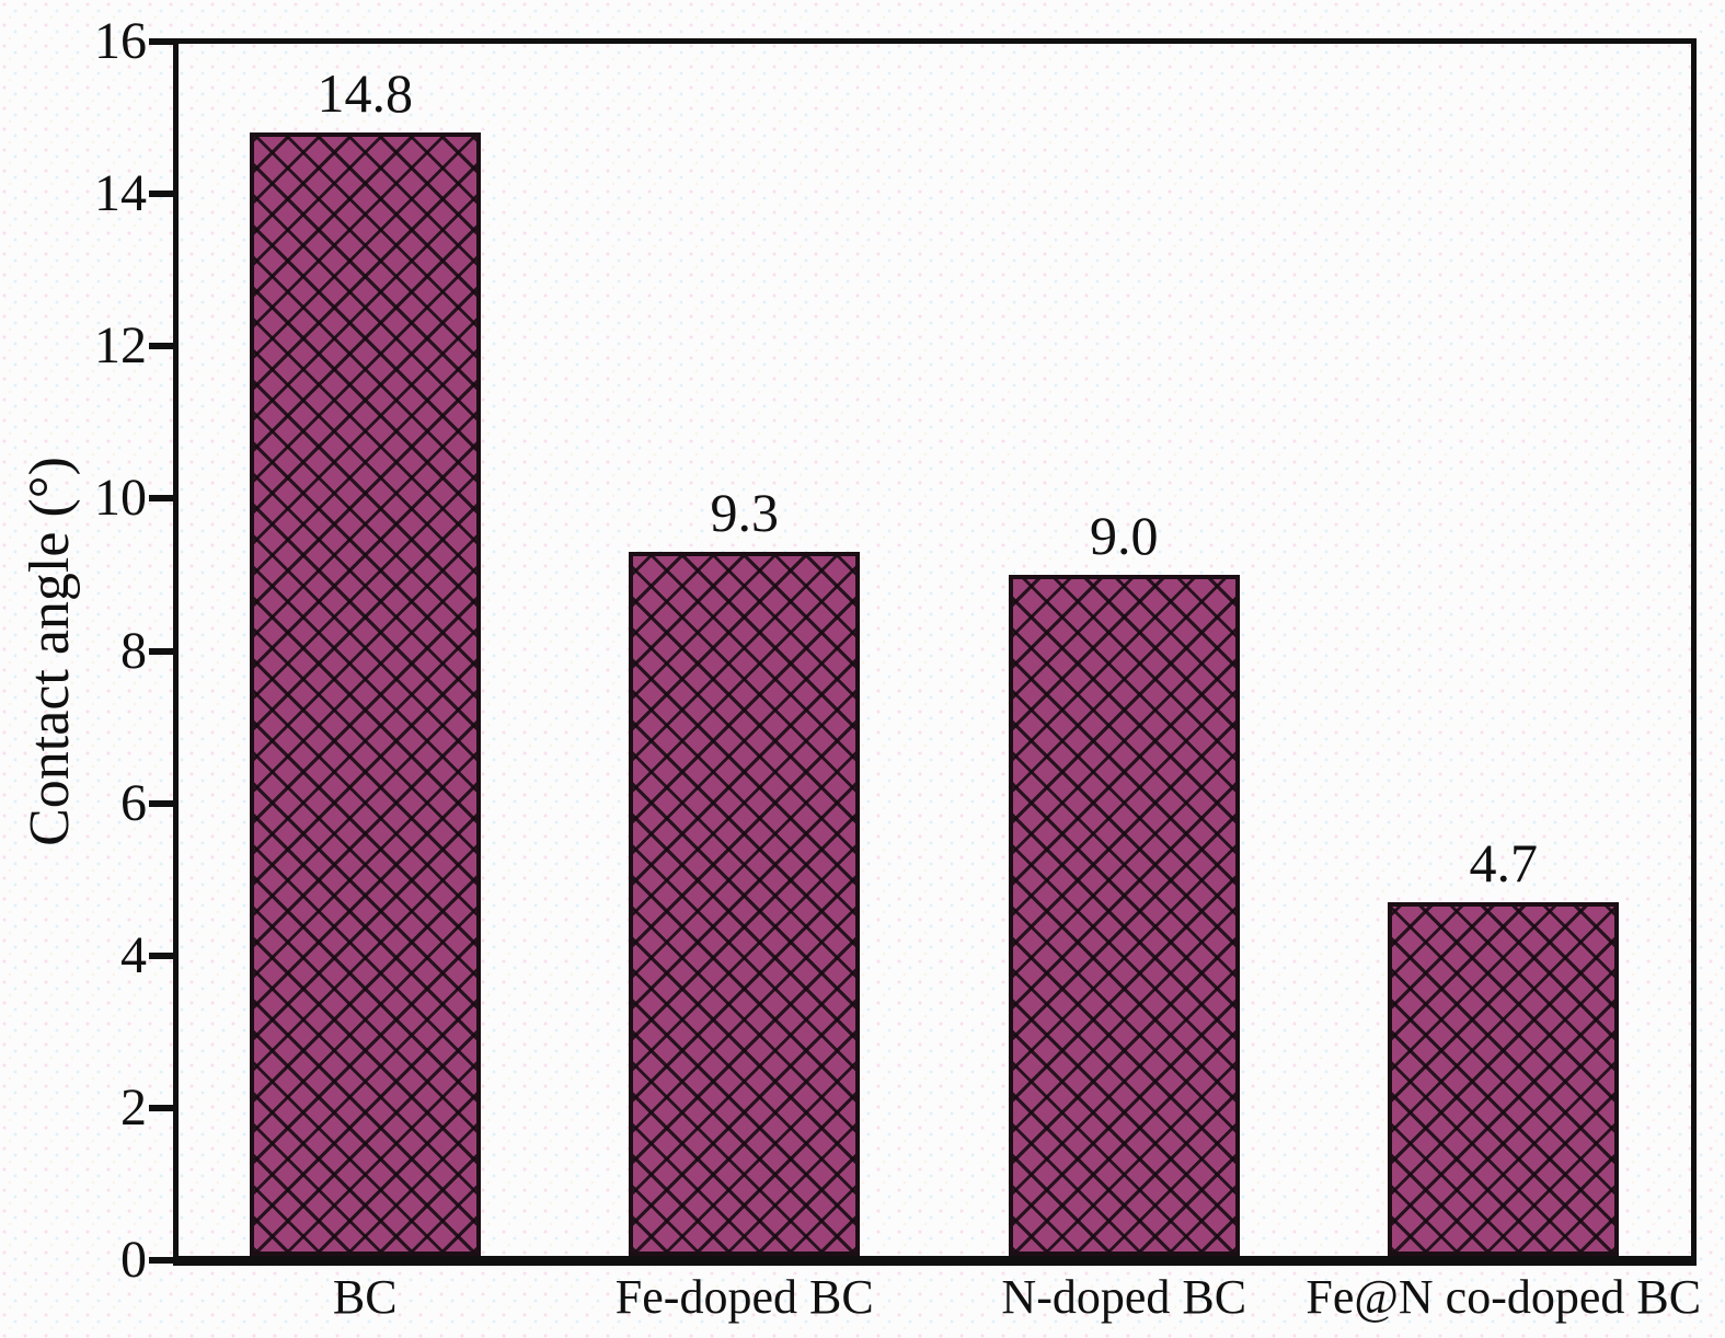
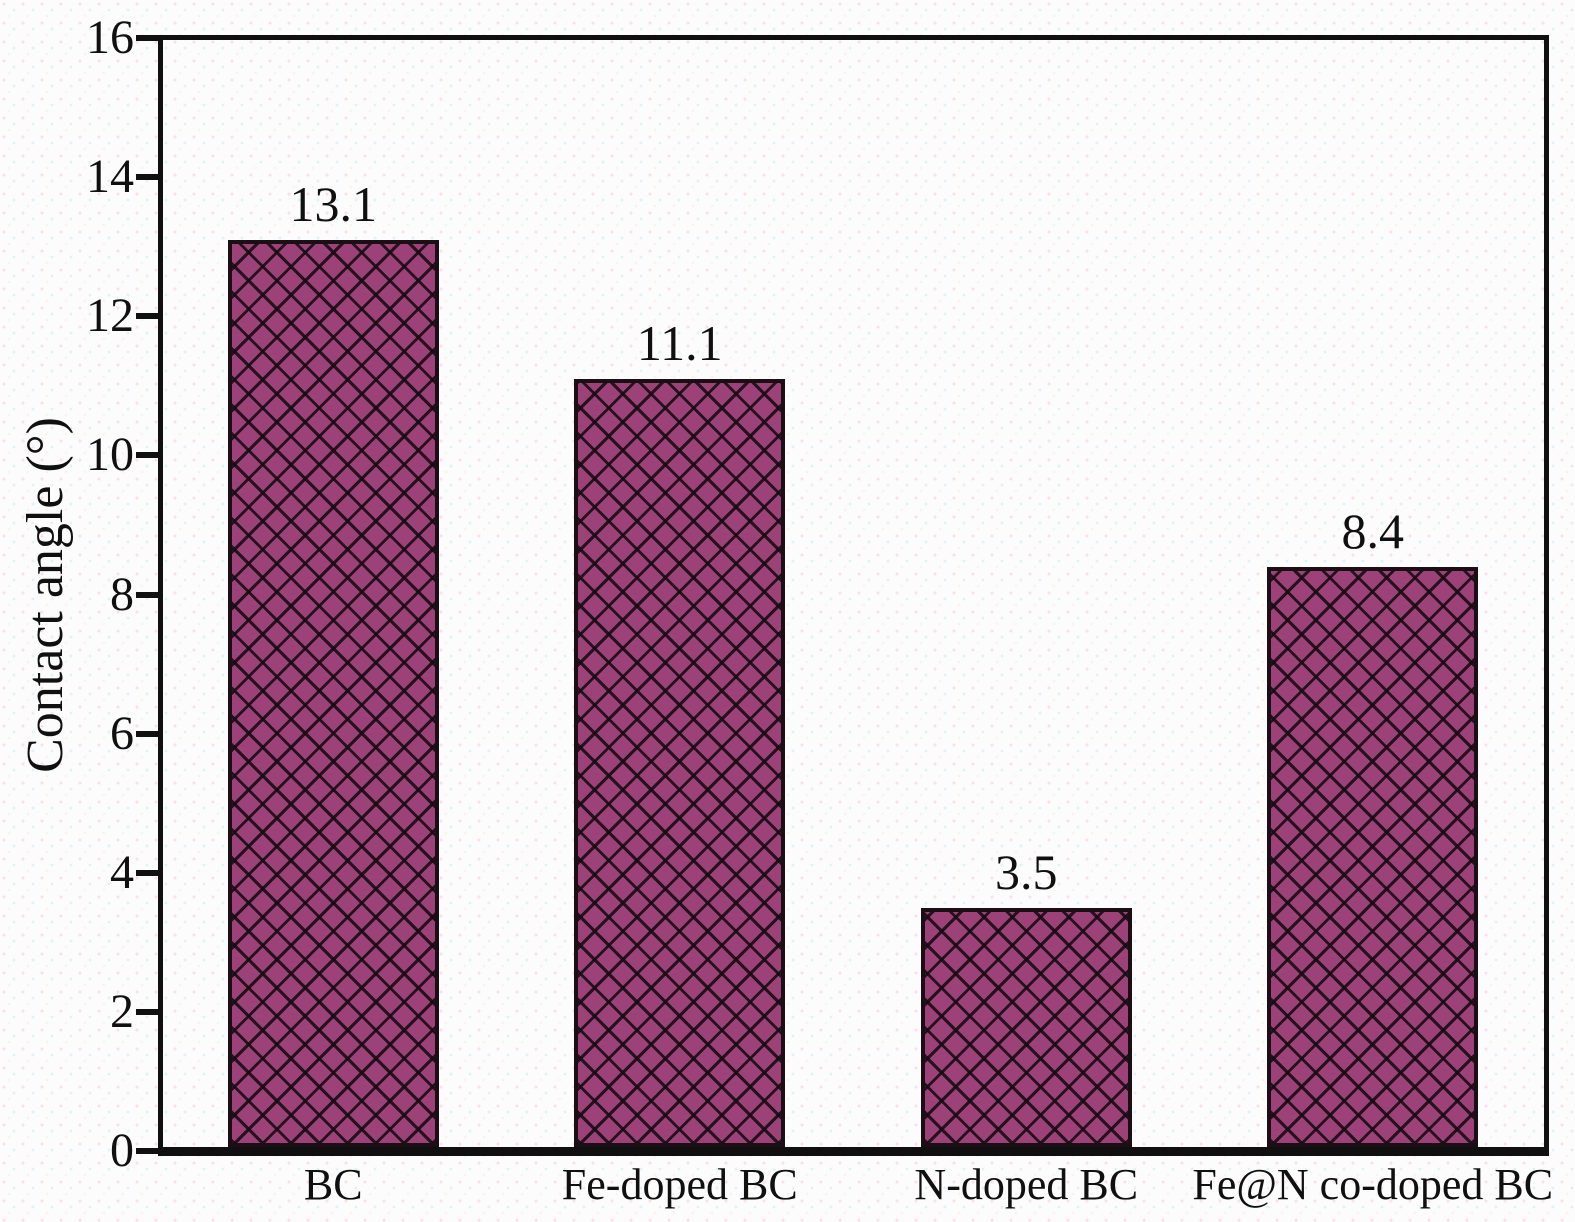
BC: 14.8 -> 13.1
Fe-doped BC: 9.3 -> 11.1
N-doped BC: 9.0 -> 3.5
Fe@N co-doped BC: 4.7 -> 8.4
